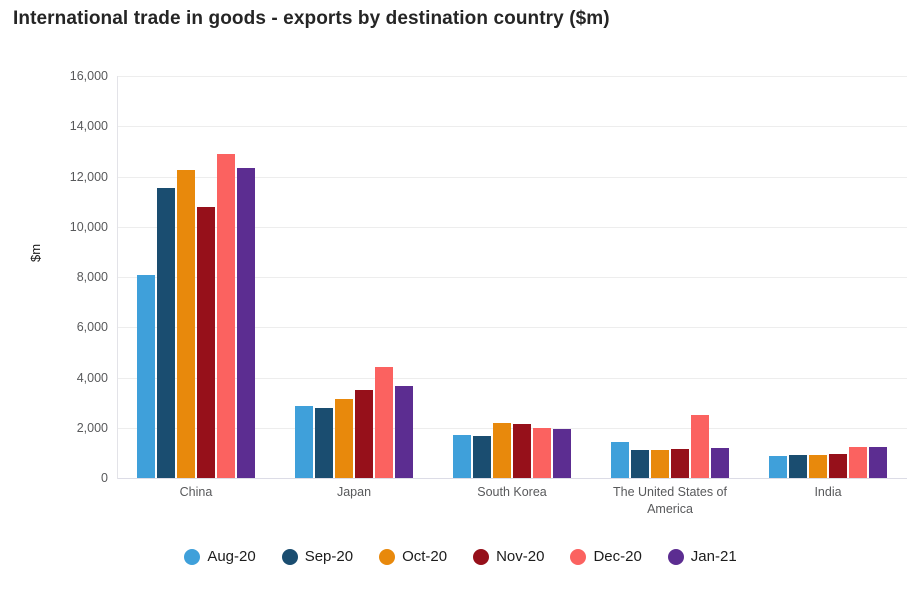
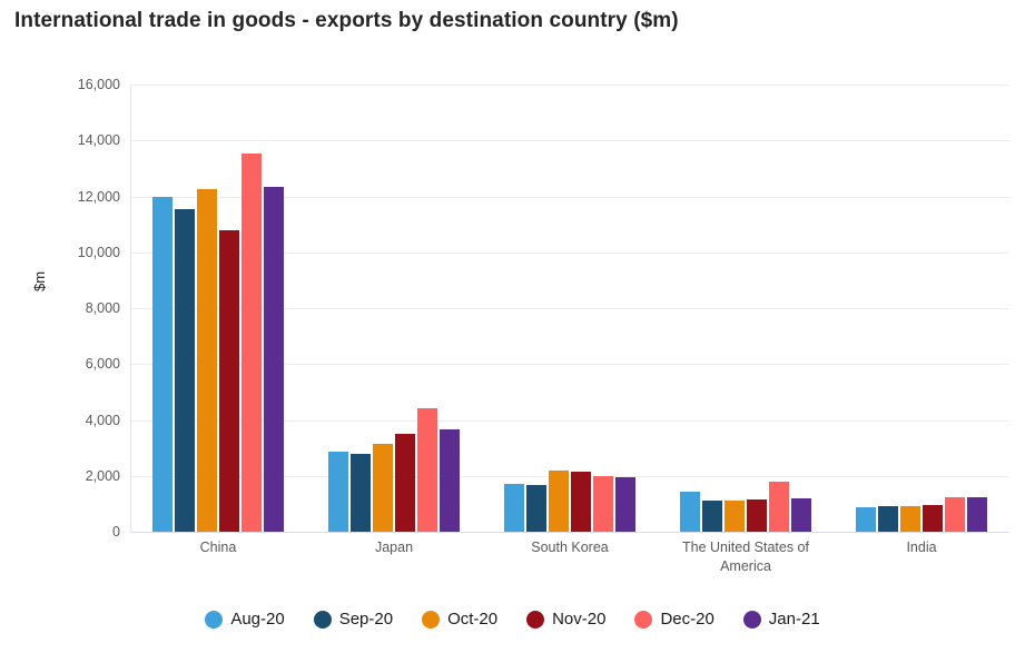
Aug-20/China: 8100 -> 12000
Dec-20/China: 12900 -> 13500
Dec-20/The United States of America: 2500 -> 1800
